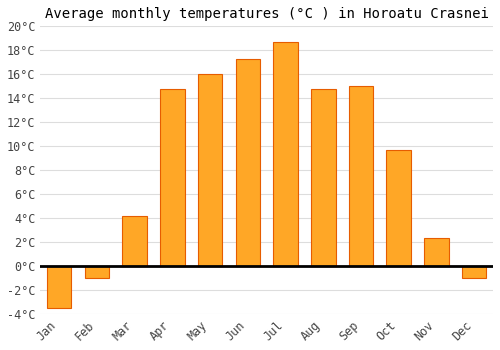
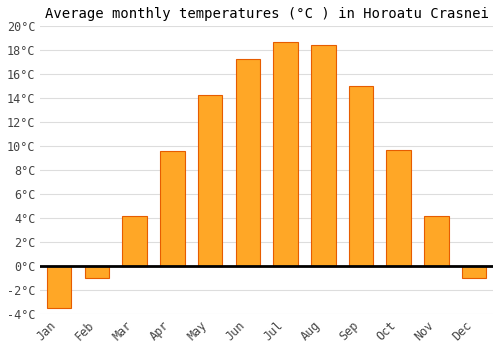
Apr: 14.8°C -> 9.6°C
May: 16.0°C -> 14.3°C
Aug: 14.8°C -> 18.4°C
Nov: 2.3°C -> 4.2°C
